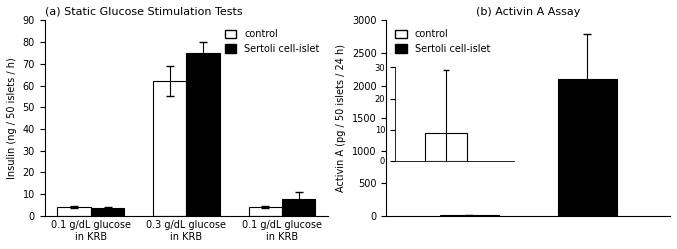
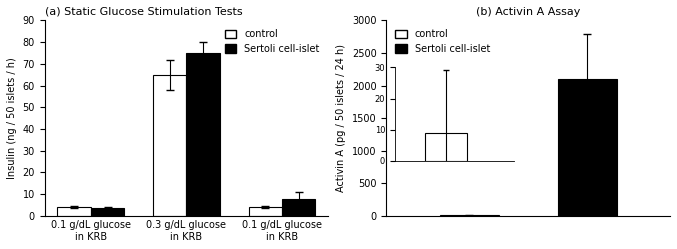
(a) Static Glucose Stimulation Tests/control/0.3 g/dL glucose in KRB: 62 -> 65
